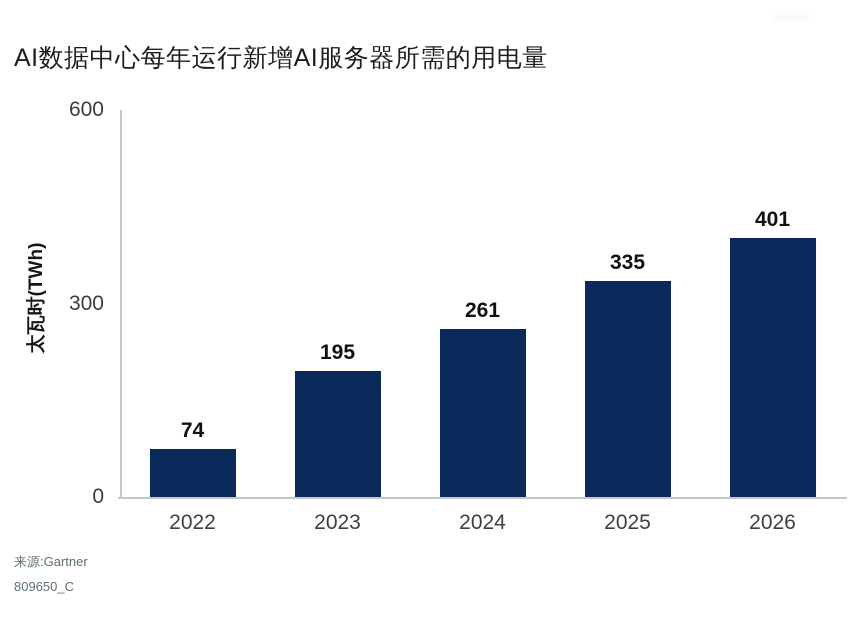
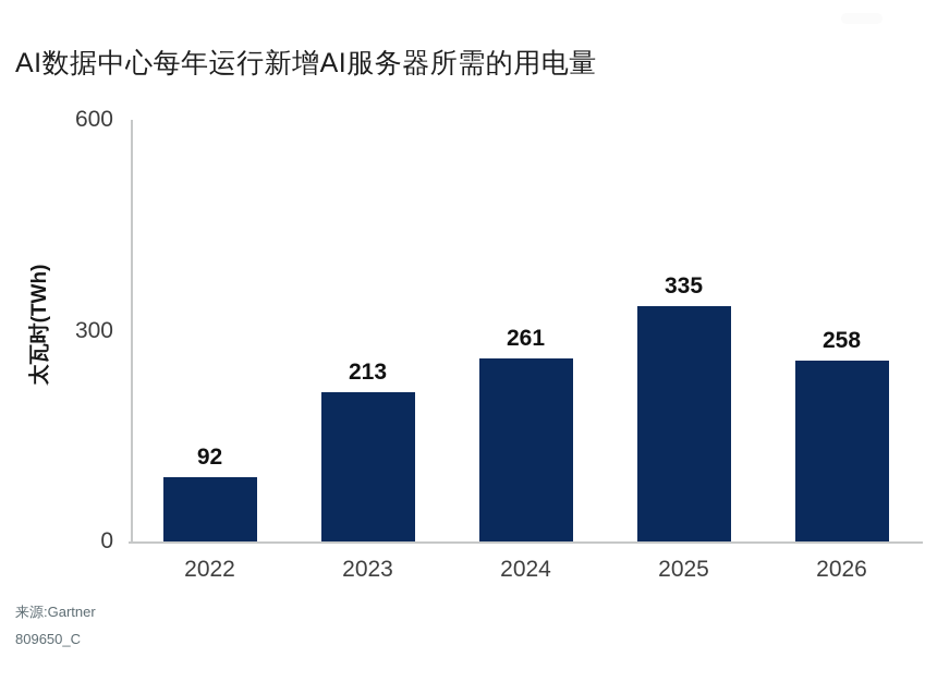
2022: 74 -> 92
2023: 195 -> 213
2026: 401 -> 258
